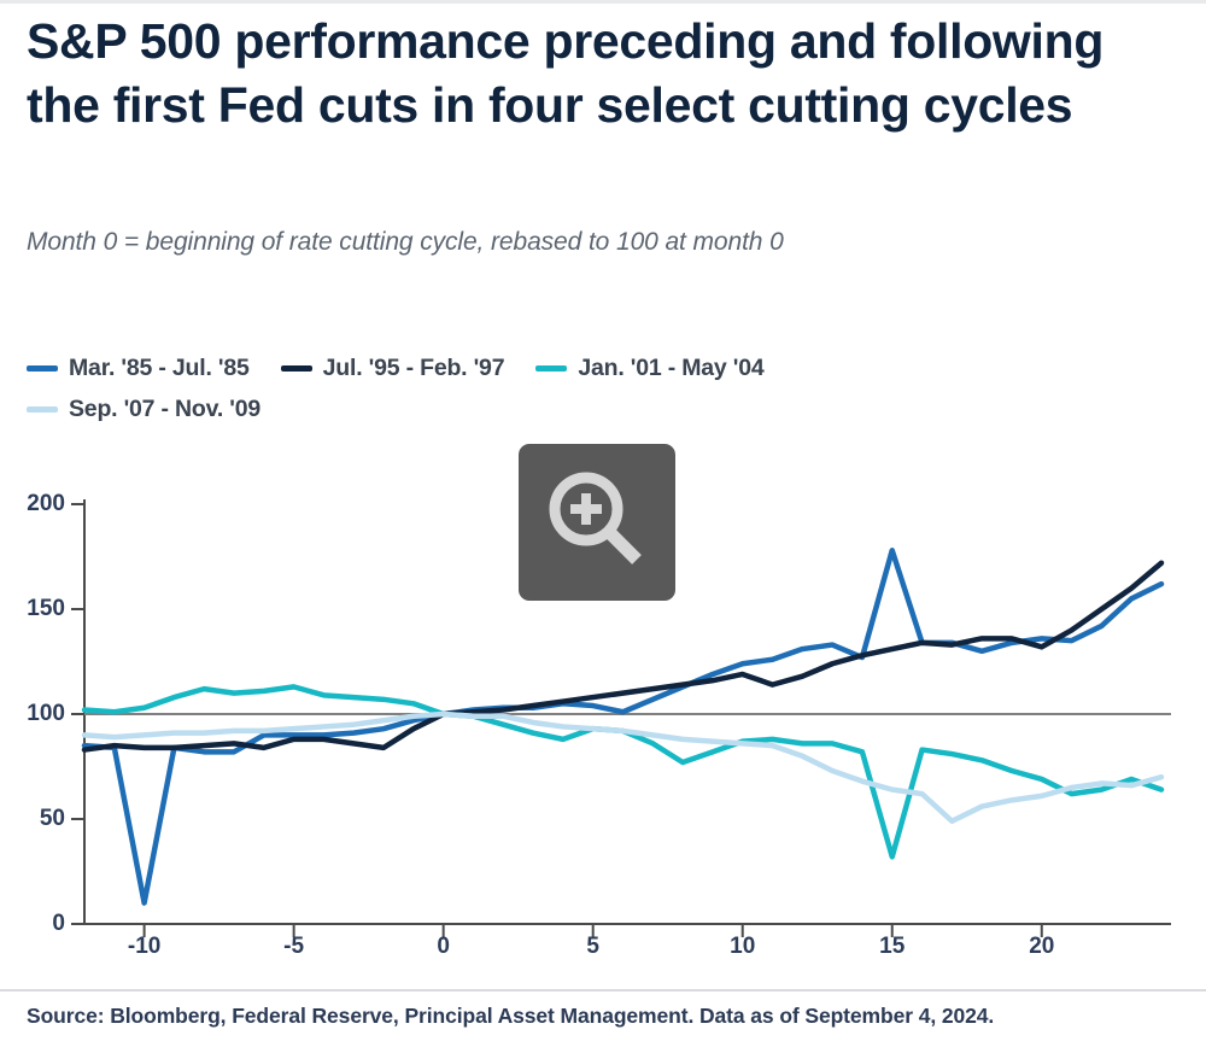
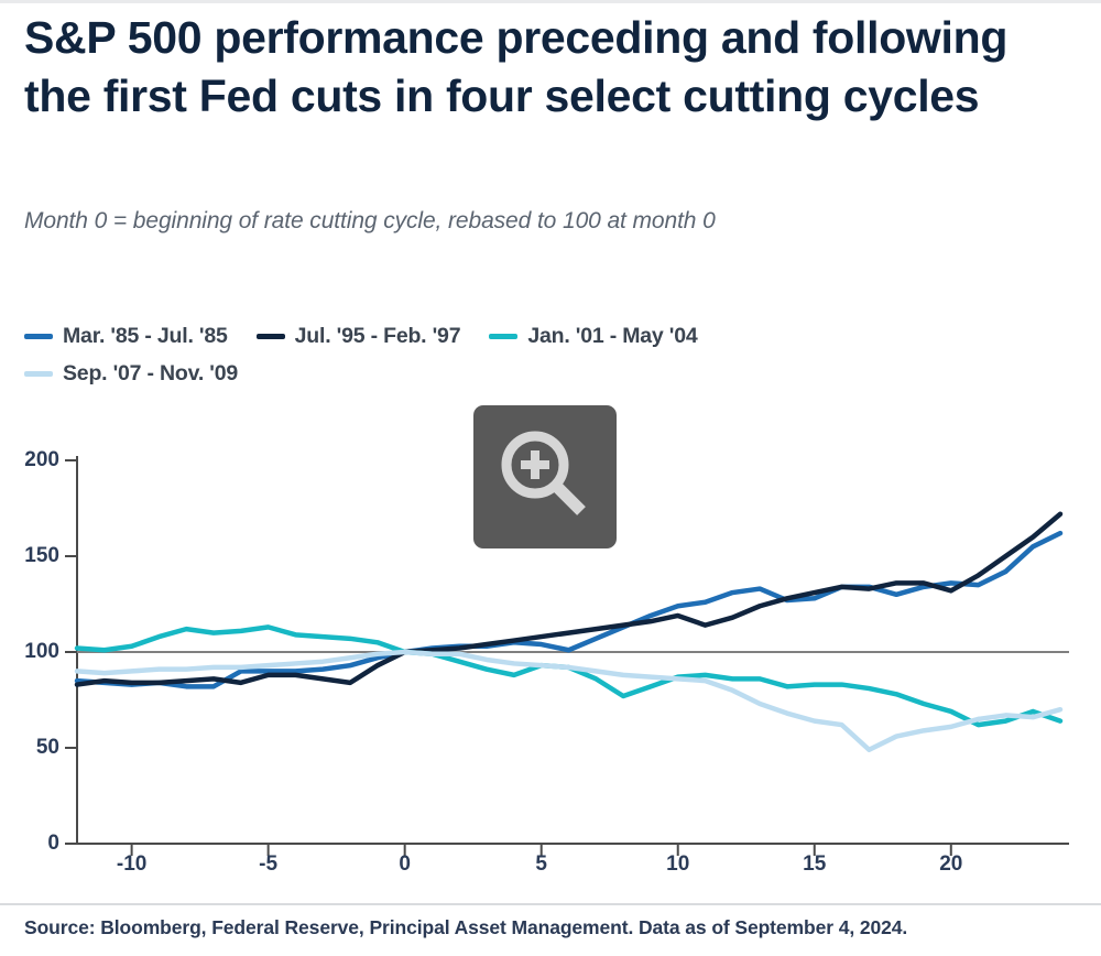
Mar. '85 - Jul. '85/-10: 10 -> 83
Mar. '85 - Jul. '85/15: 178 -> 128
Jan. '01 - May '04/15: 32 -> 83
